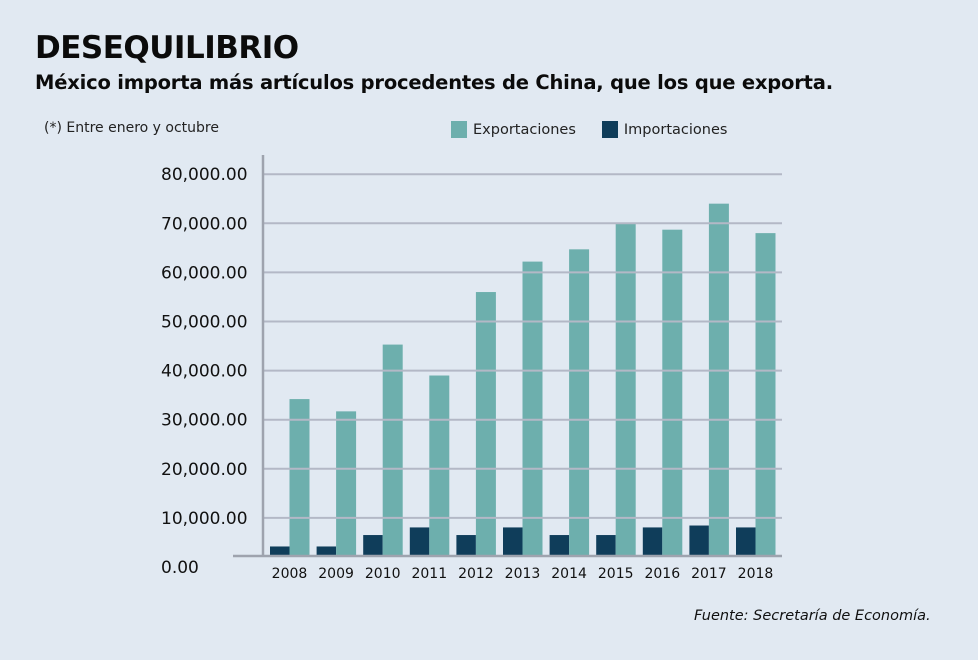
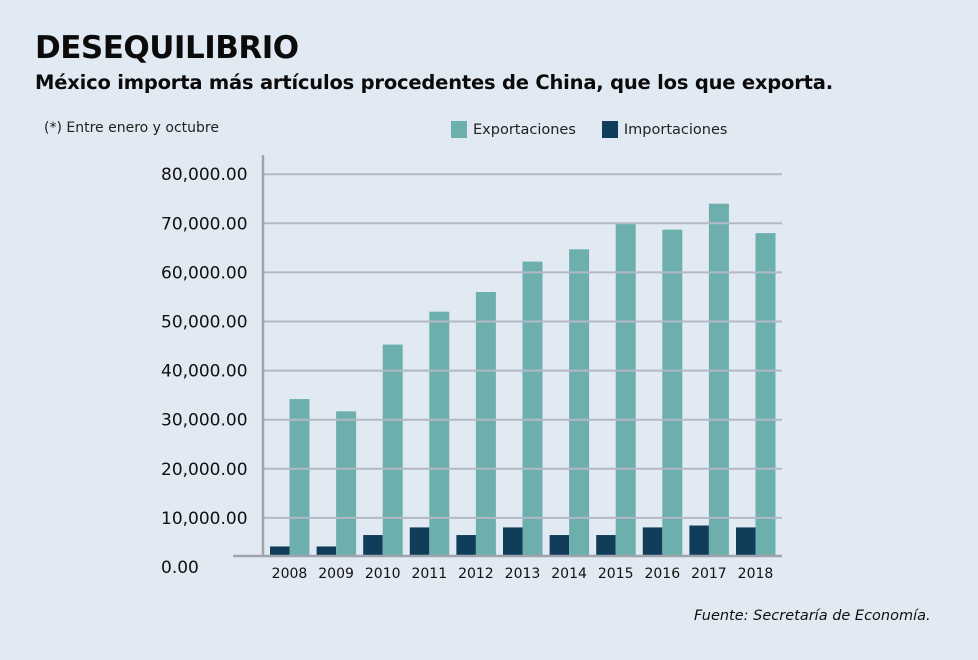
Exportaciones/2011: 39000 -> 52000
